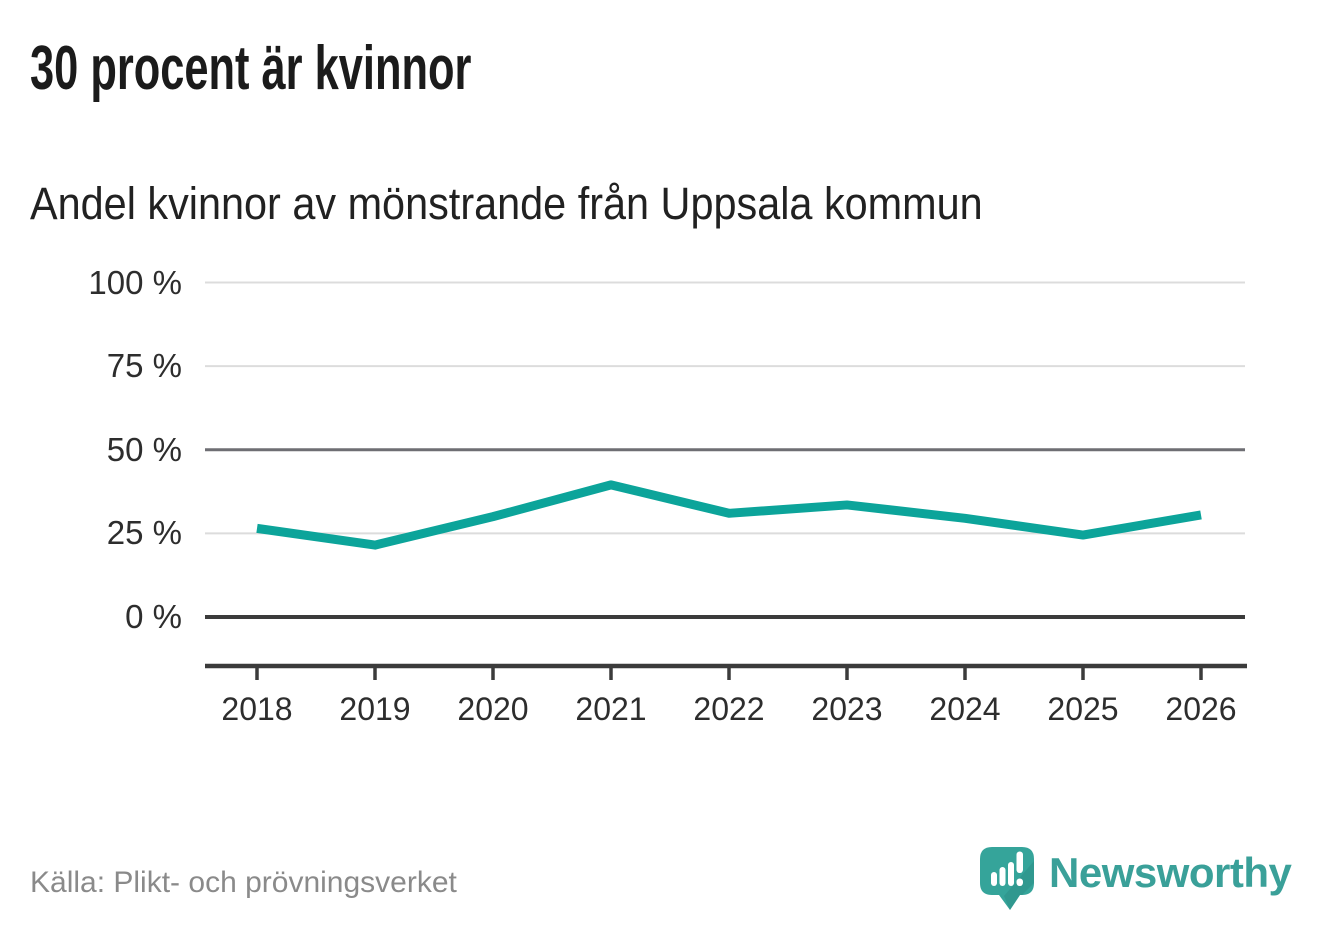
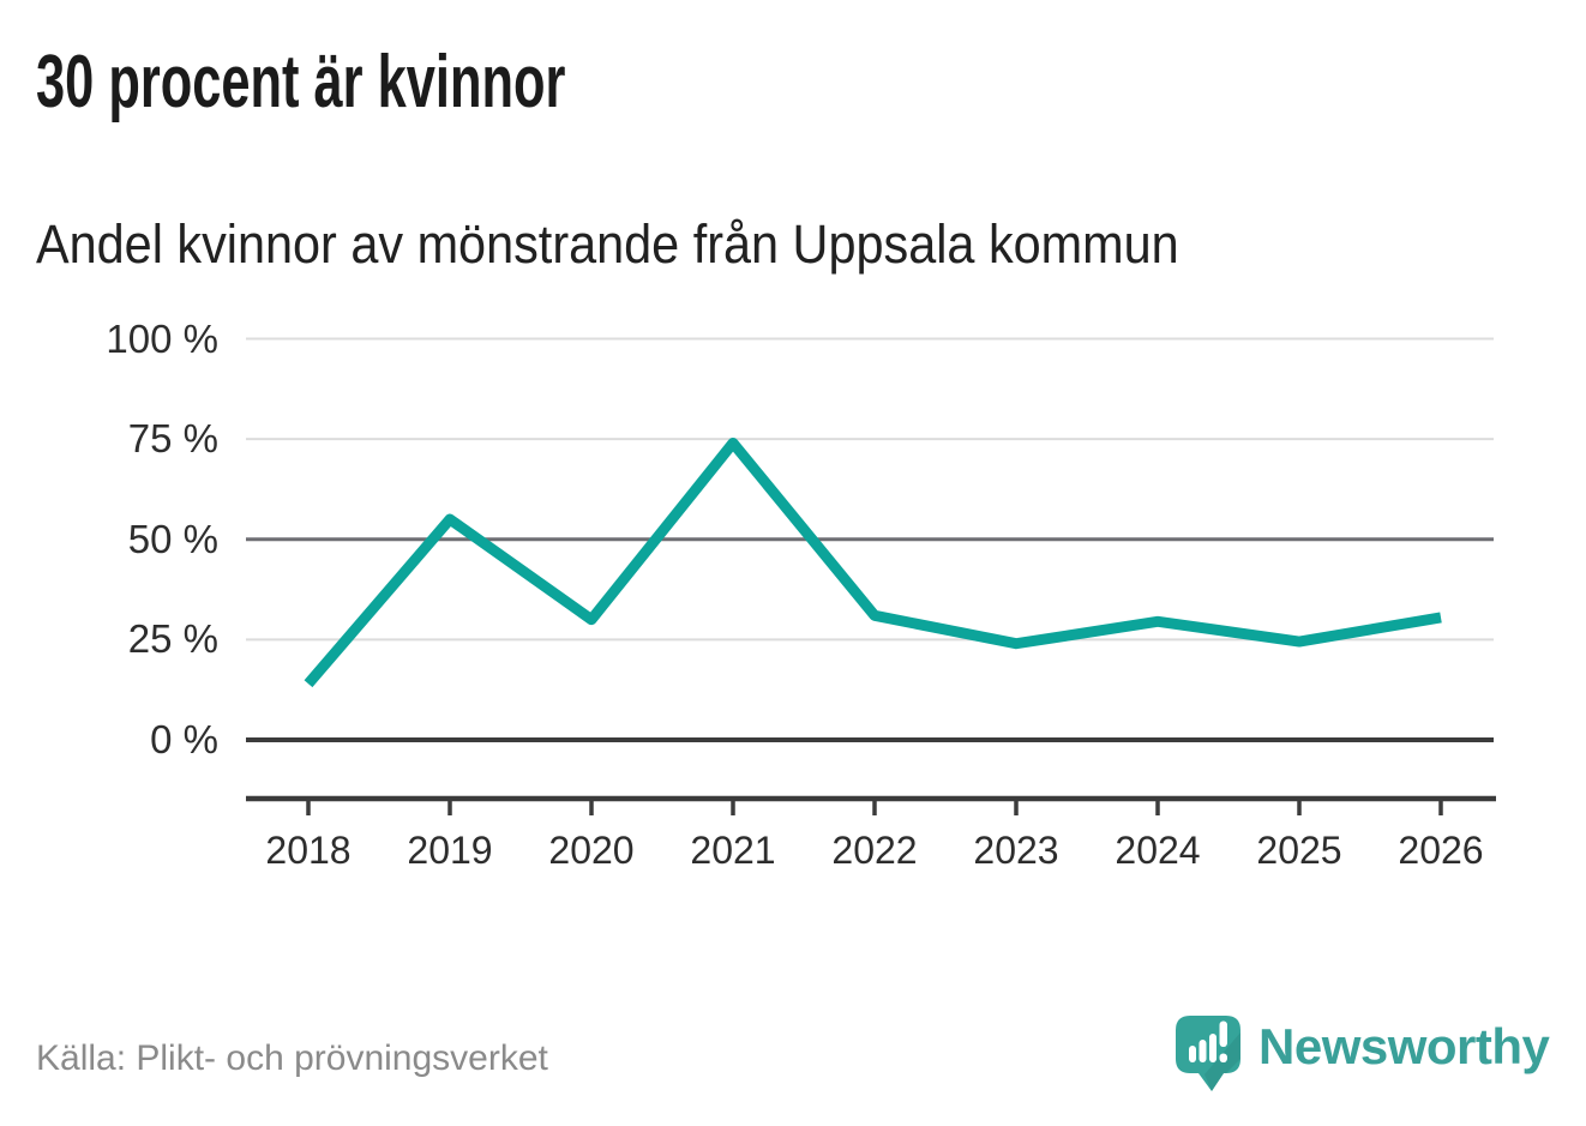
2018: 26% -> 14%
2019: 22% -> 55%
2021: 40% -> 74%
2023: 34% -> 24%
